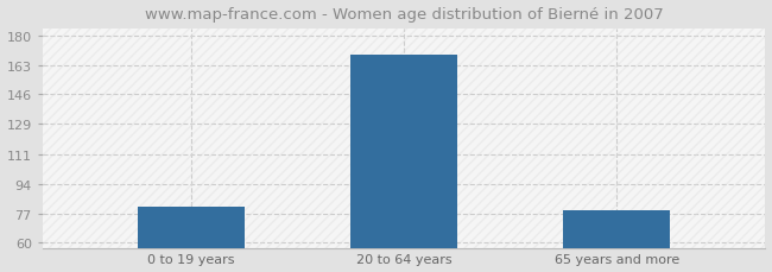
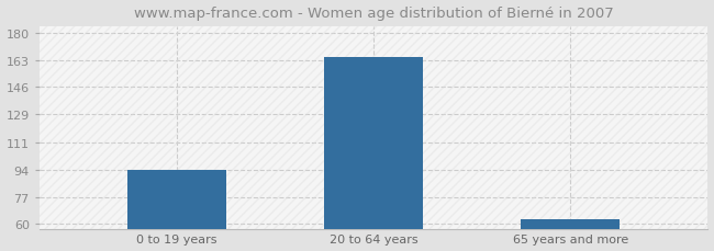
0 to 19 years: 81 -> 94
20 to 64 years: 169 -> 165
65 years and more: 79 -> 63
